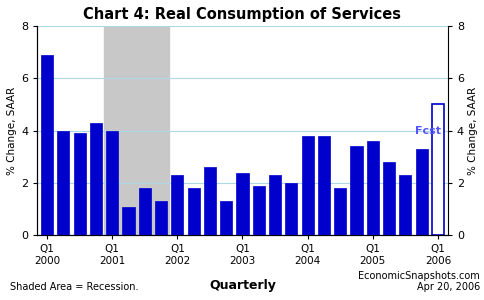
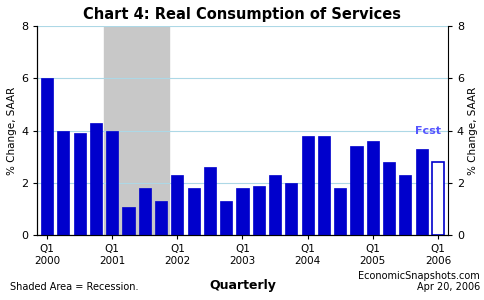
Q1 2000: 6.9 -> 6.0
Q1 2003: 2.4 -> 1.8
Q1 2006: 5.0 -> 2.8
